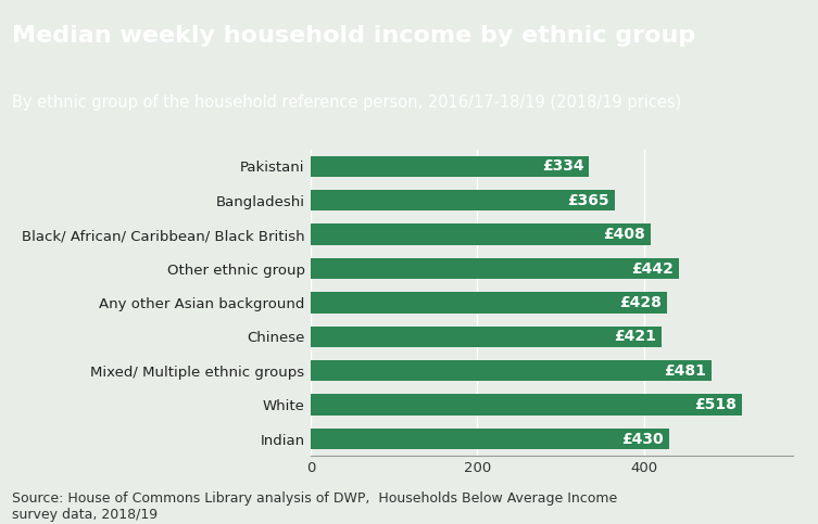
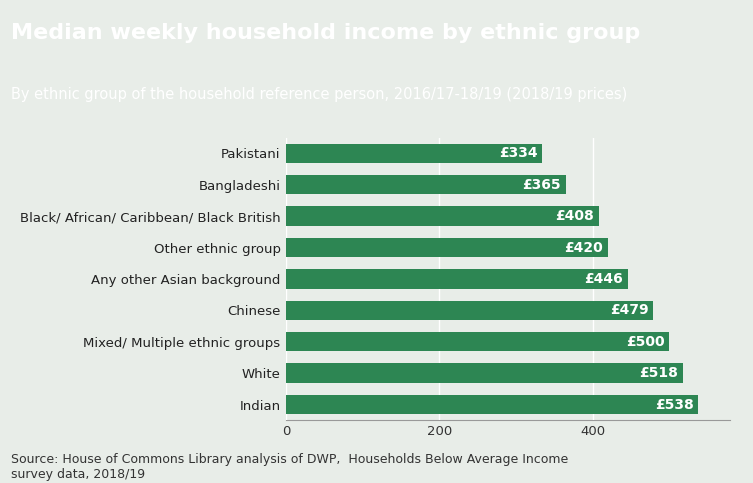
Other ethnic group: £442 -> £420
Any other Asian background: £428 -> £446
Chinese: £421 -> £479
Mixed/ Multiple ethnic groups: £481 -> £500
Indian: £430 -> £538
